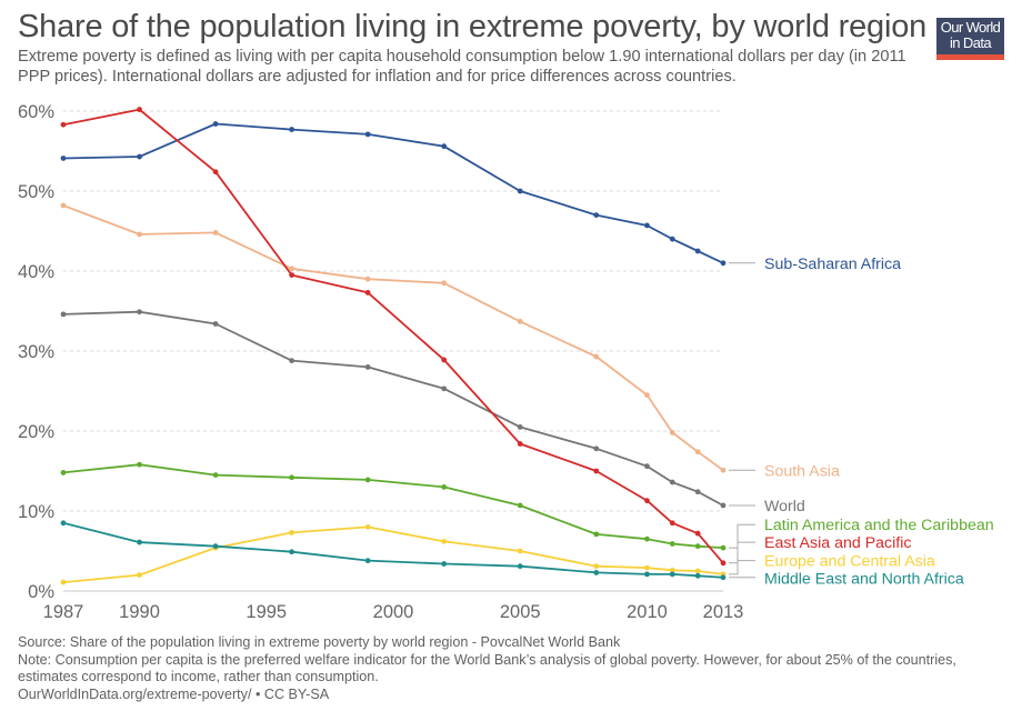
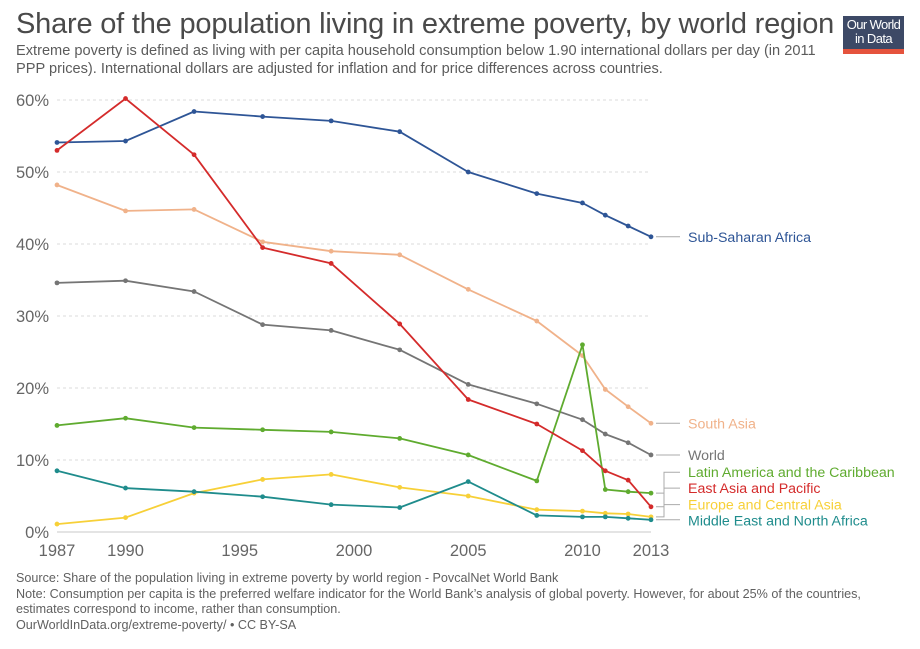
East Asia and Pacific/1987: 58% -> 53%
Middle East and North Africa/2005: 3% -> 7%
Latin America and the Caribbean/2010: 6% -> 26%
